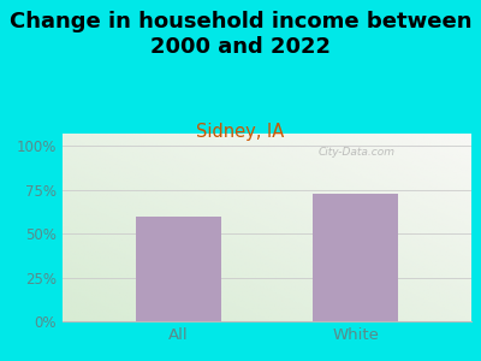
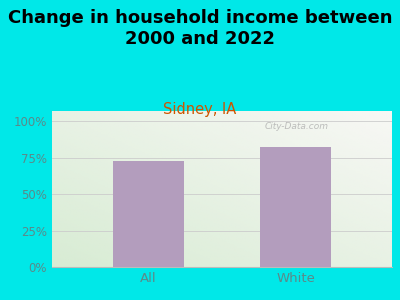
All: 60% -> 73%
White: 73% -> 82%
